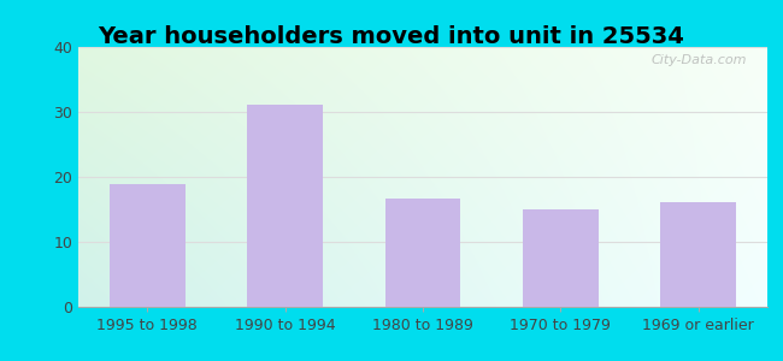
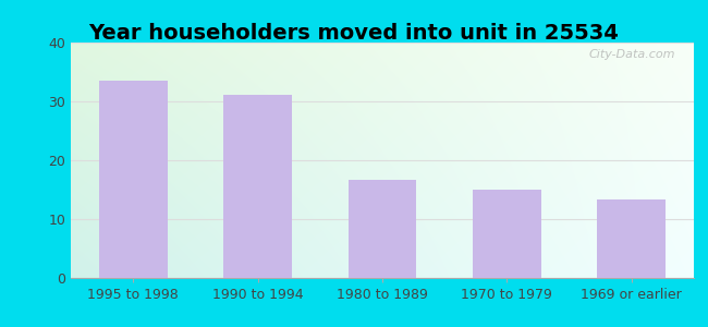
1995 to 1998: 18.8 -> 33.5
1969 or earlier: 16.2 -> 13.3
